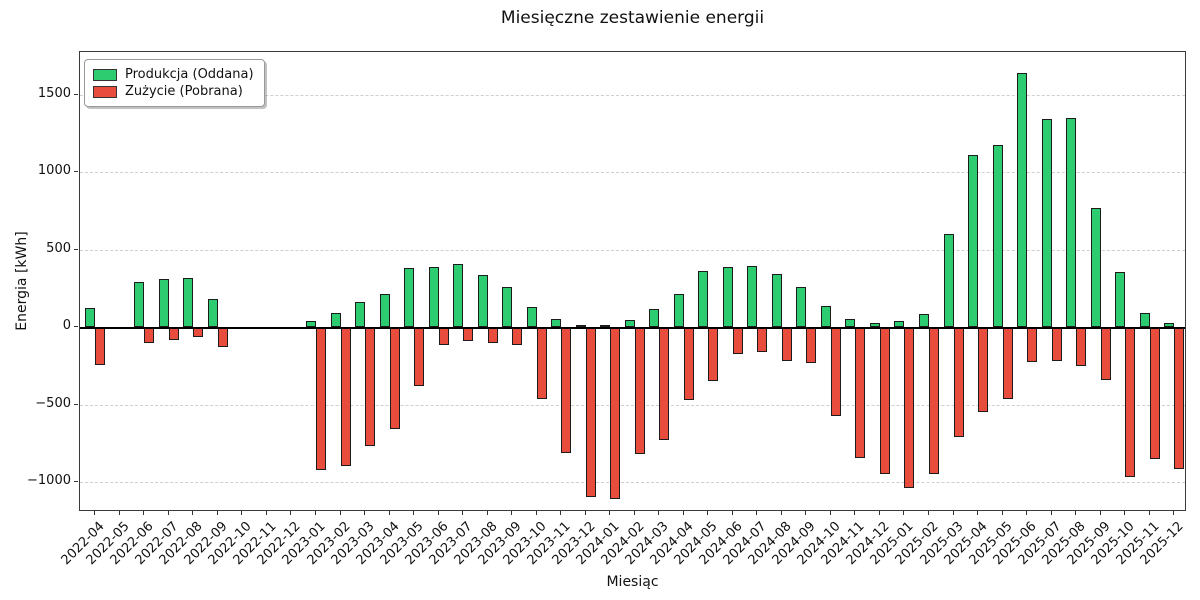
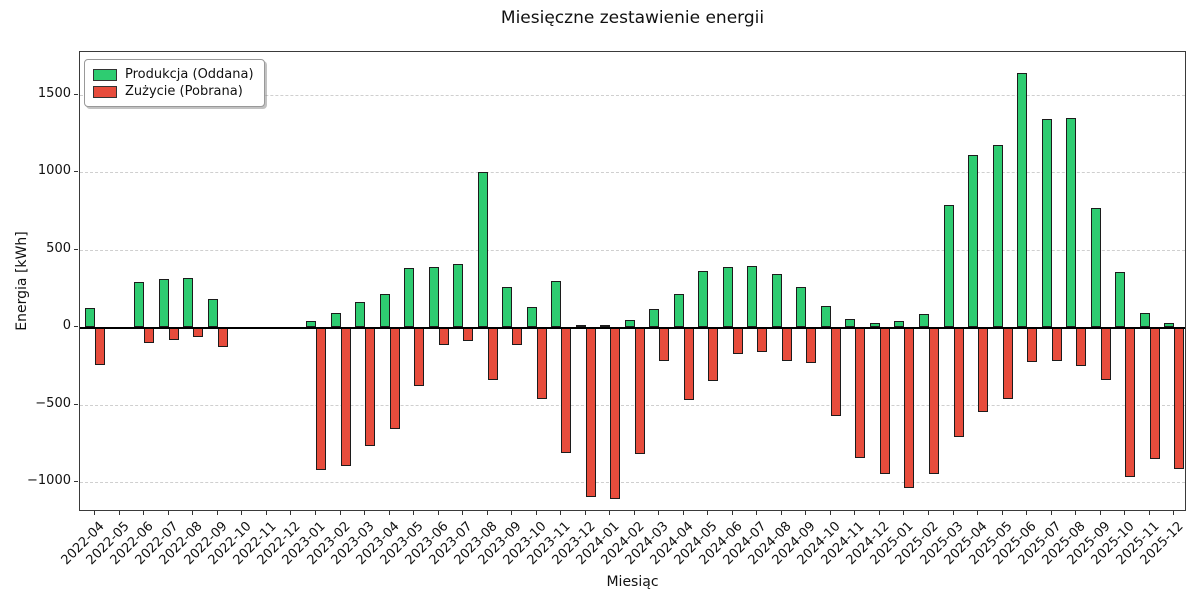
Produkcja (Oddana)/2023-08: 340 -> 1000
Zużycie (Pobrana)/2023-08: -100 -> -340
Produkcja (Oddana)/2023-11: 50 -> 300
Zużycie (Pobrana)/2024-03: -730 -> -220
Produkcja (Oddana)/2025-03: 600 -> 790
